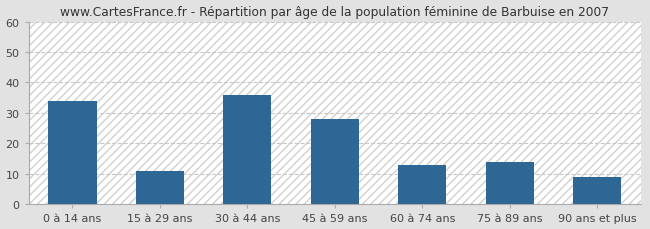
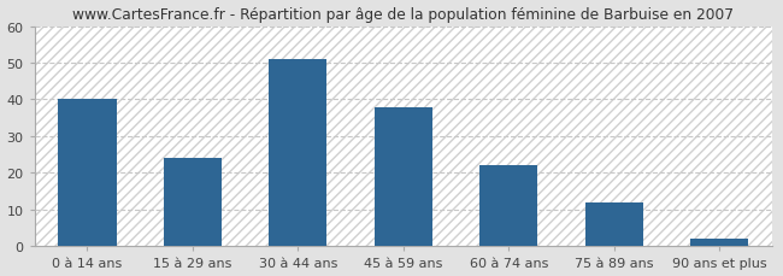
0 à 14 ans: 34 -> 40
15 à 29 ans: 11 -> 24
30 à 44 ans: 36 -> 51
45 à 59 ans: 28 -> 38
60 à 74 ans: 13 -> 22
75 à 89 ans: 14 -> 12
90 ans et plus: 9 -> 2
